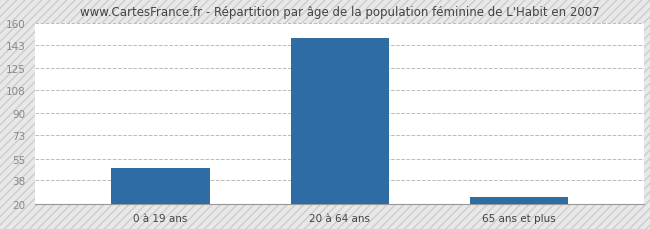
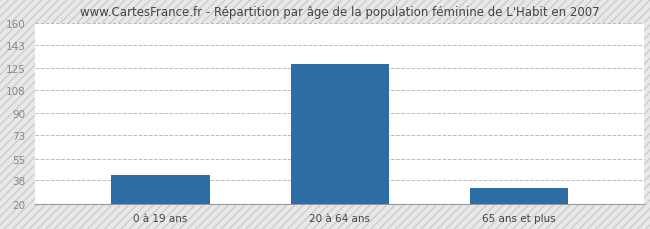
0 à 19 ans: 48 -> 42
20 à 64 ans: 148 -> 128
65 ans et plus: 25 -> 32
